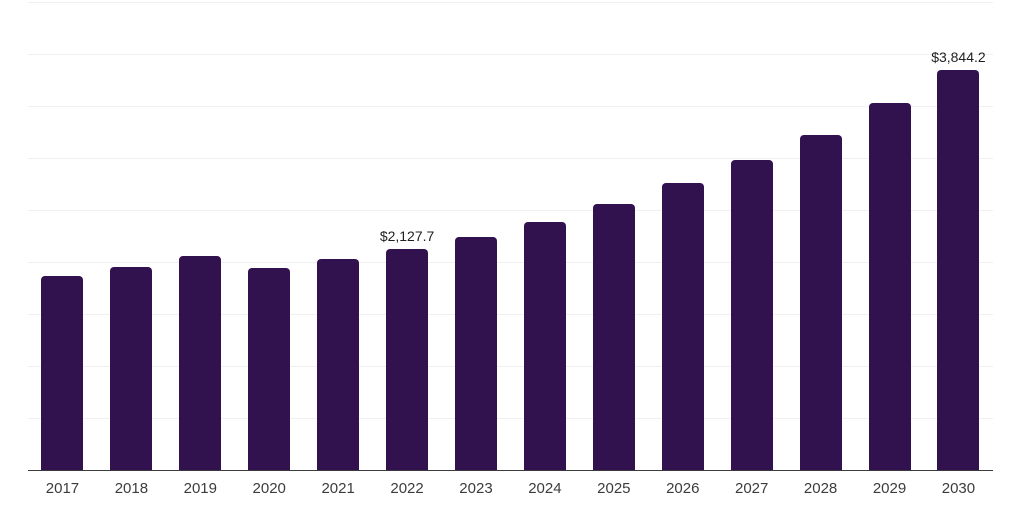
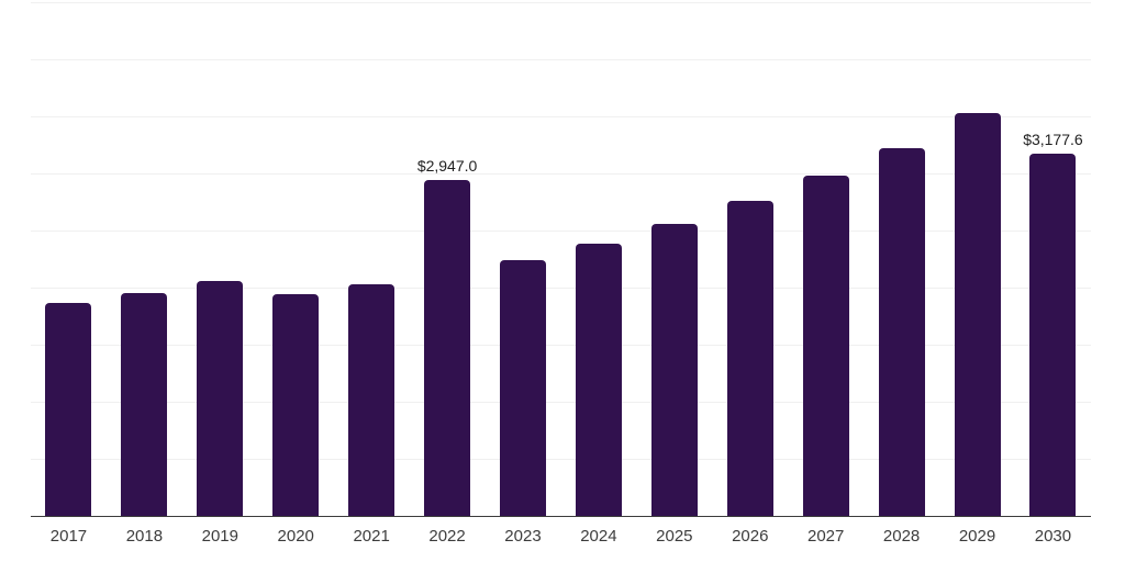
2022: $2,127.7 -> $2,947.0
2030: $3,844.2 -> $3,177.6
